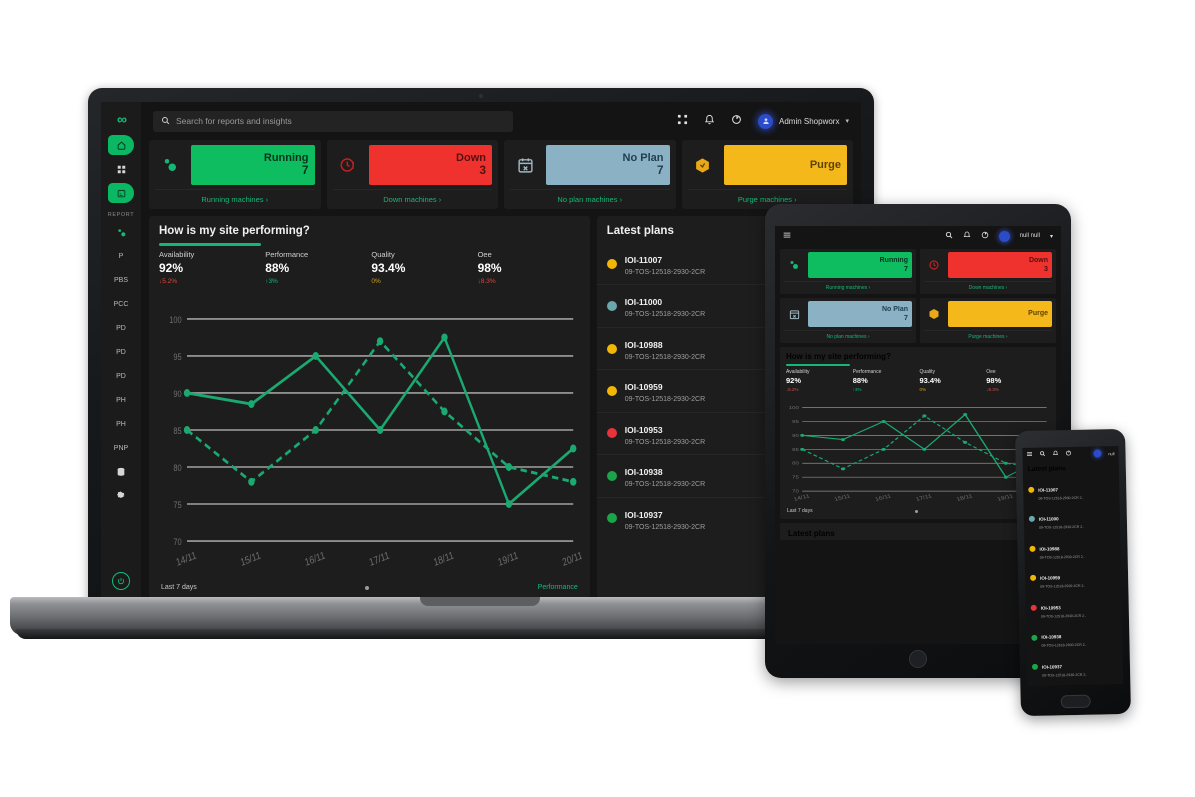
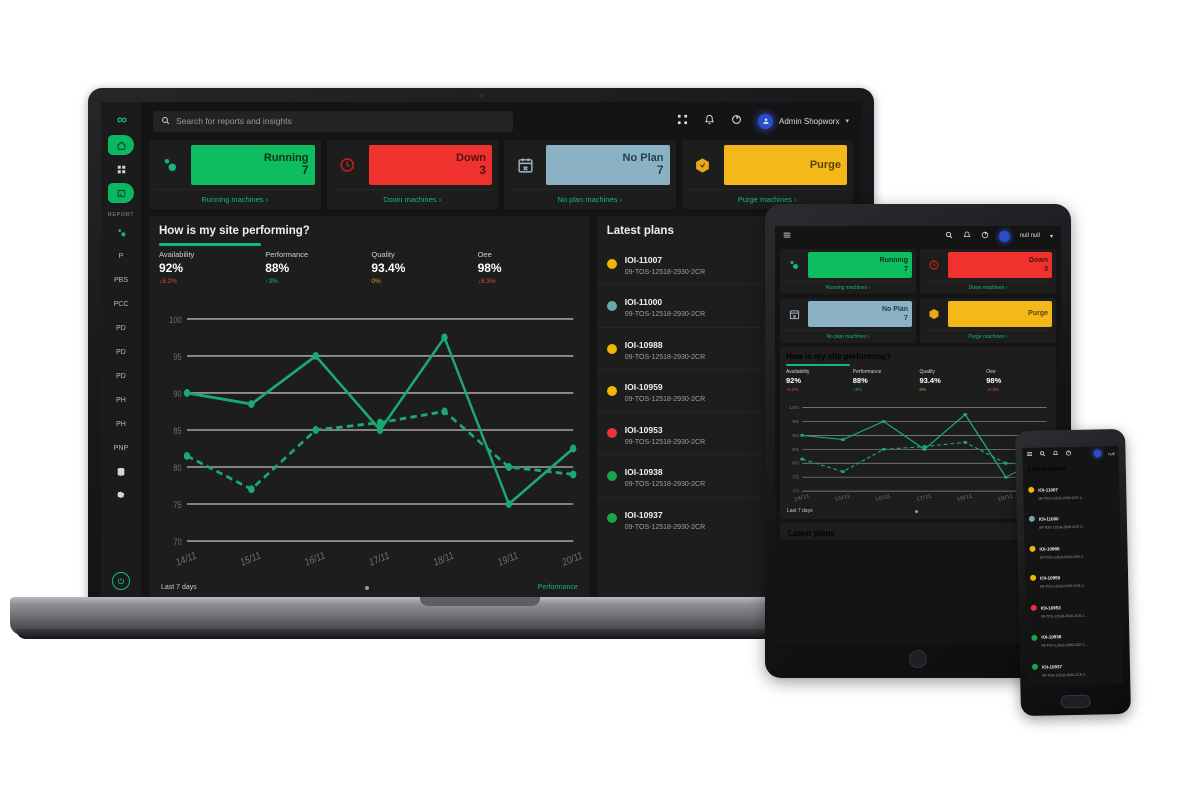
Performance/14/11: 85 -> 82
Performance/15/11: 78 -> 77
Performance/17/11: 97 -> 86
Performance/20/11: 78 -> 79
